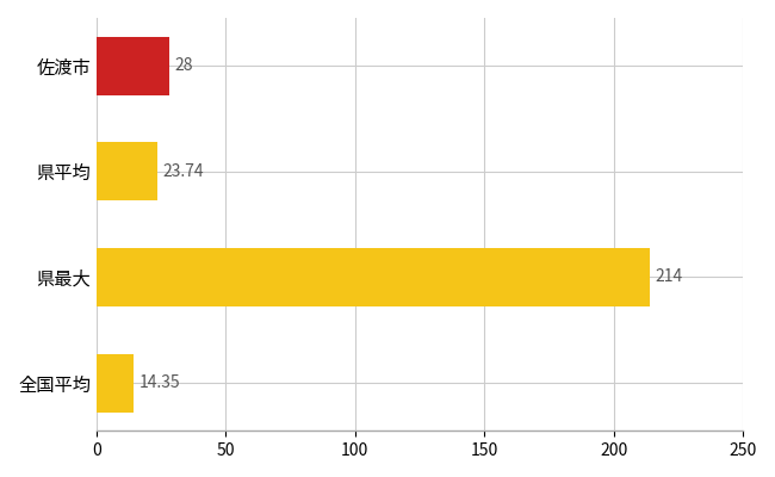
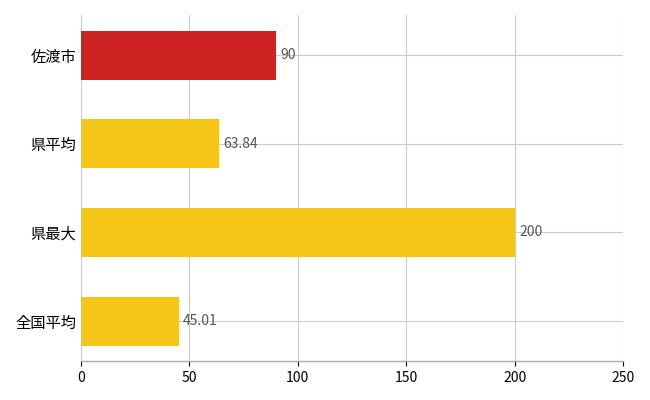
佐渡市: 28 -> 90
県平均: 23.74 -> 63.84
県最大: 214 -> 200
全国平均: 14.35 -> 45.01
